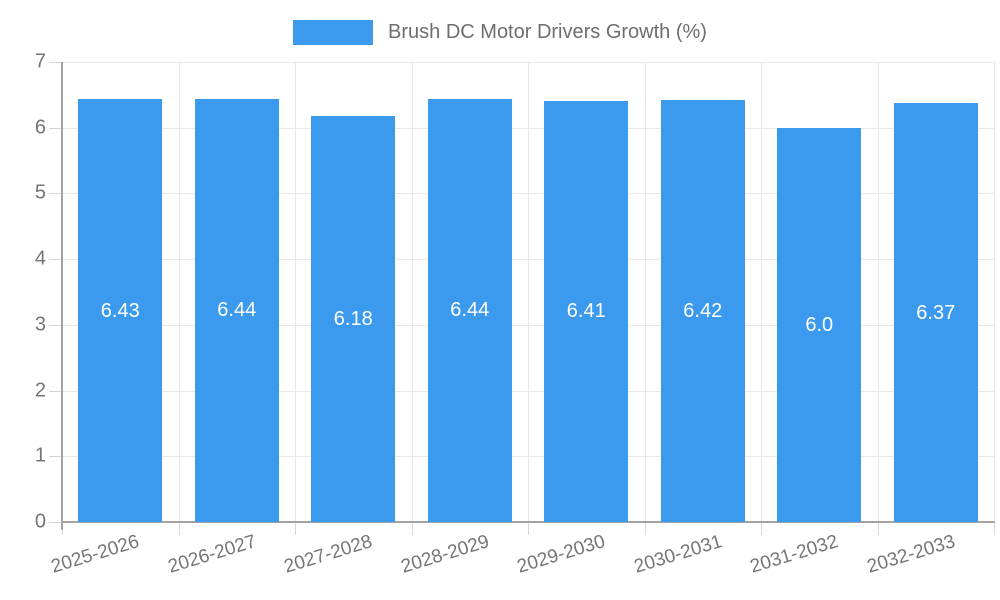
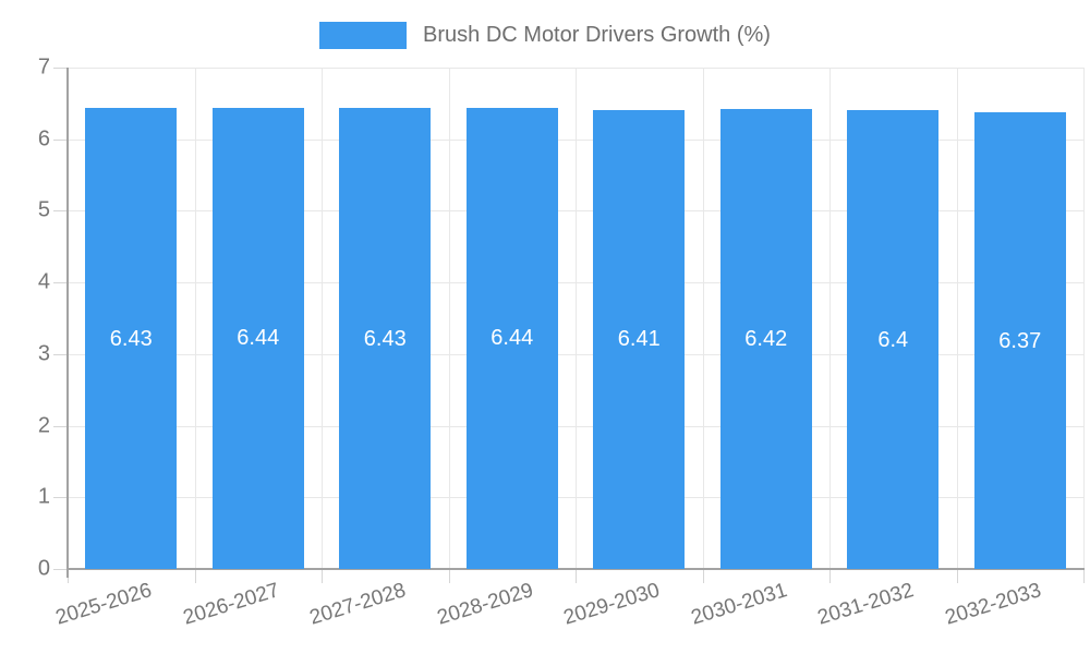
2027-2028: 6.18 -> 6.43
2031-2032: 6.0 -> 6.4
